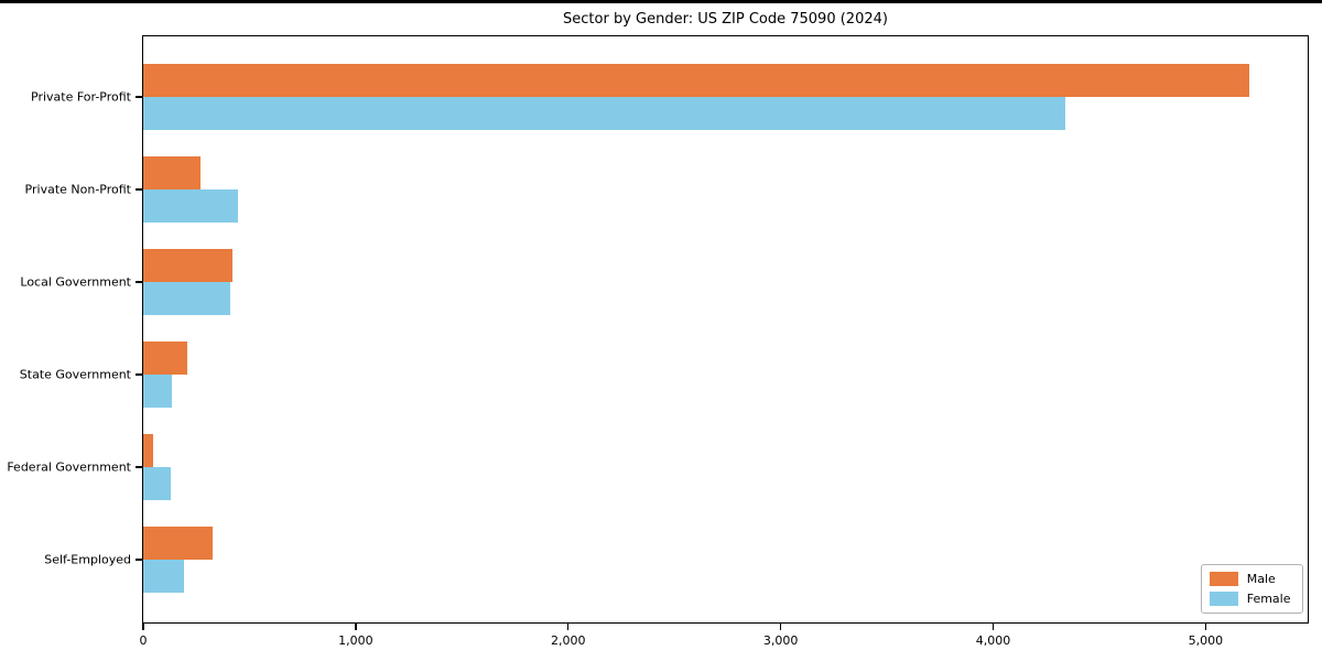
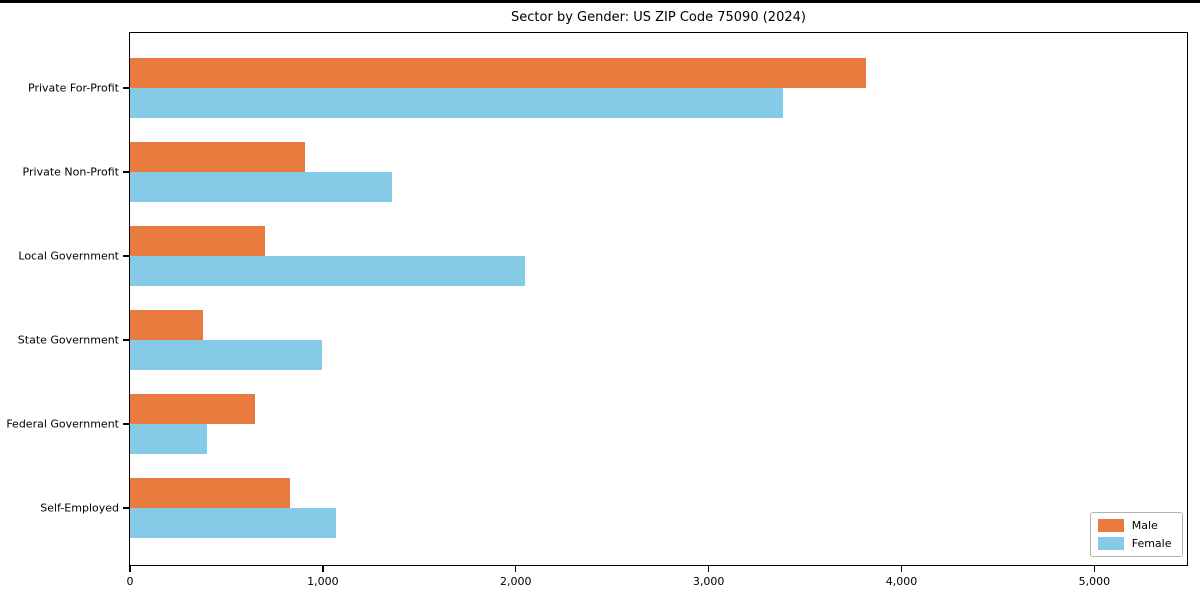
Male/Private For-Profit: 5210 -> 3820
Female/Private For-Profit: 4340 -> 3390
Male/Private Non-Profit: 270 -> 910
Female/Private Non-Profit: 450 -> 1360
Male/Local Government: 420 -> 700
Female/Local Government: 410 -> 2050
Male/State Government: 210 -> 380
Female/State Government: 140 -> 1000
Male/Federal Government: 50 -> 650
Female/Federal Government: 130 -> 400
Male/Self-Employed: 330 -> 830
Female/Self-Employed: 200 -> 1070
